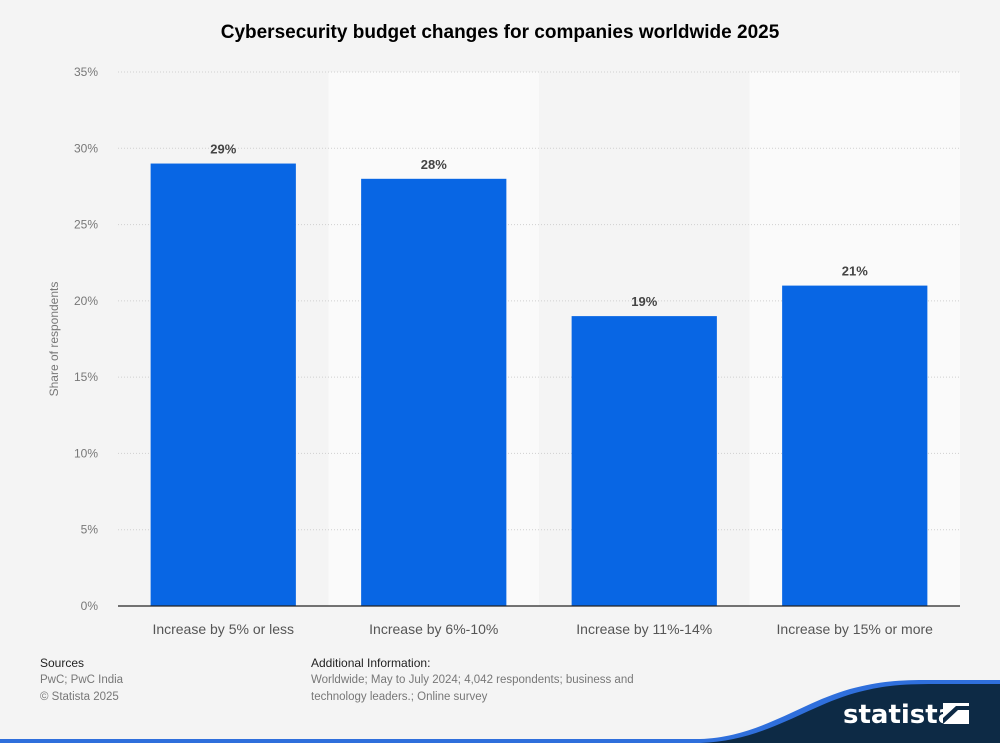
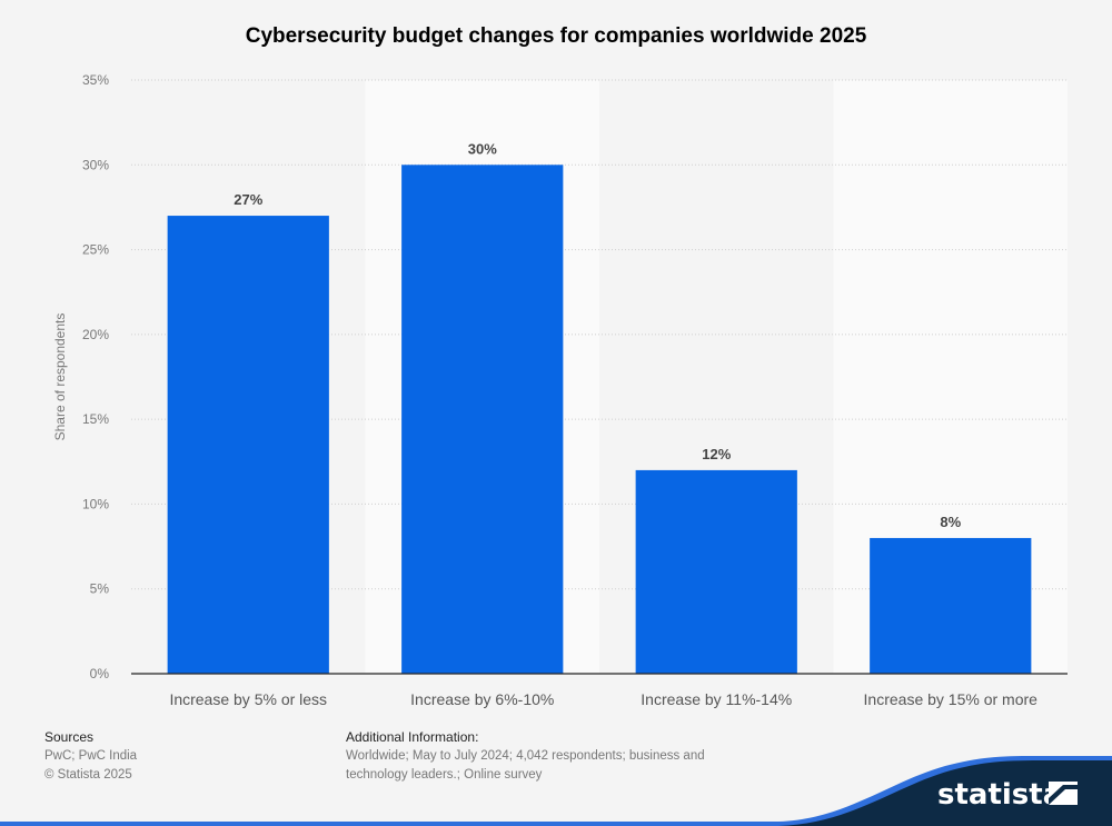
Increase by 5% or less: 29% -> 27%
Increase by 6%-10%: 28% -> 30%
Increase by 11%-14%: 19% -> 12%
Increase by 15% or more: 21% -> 8%
